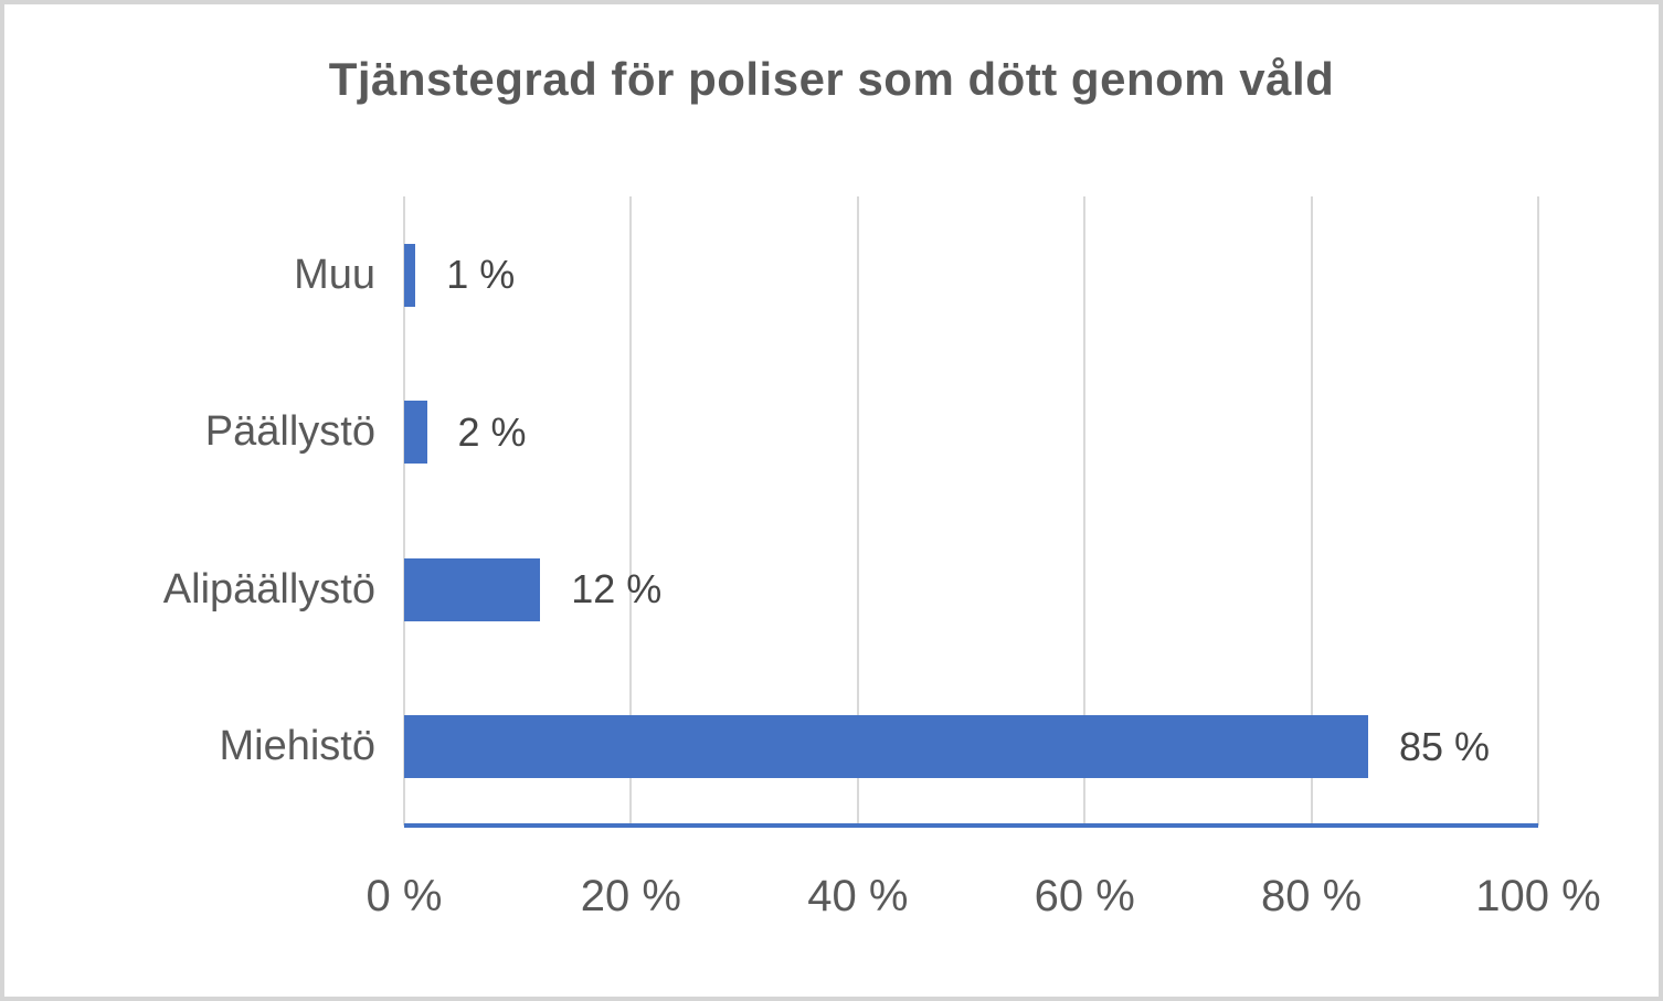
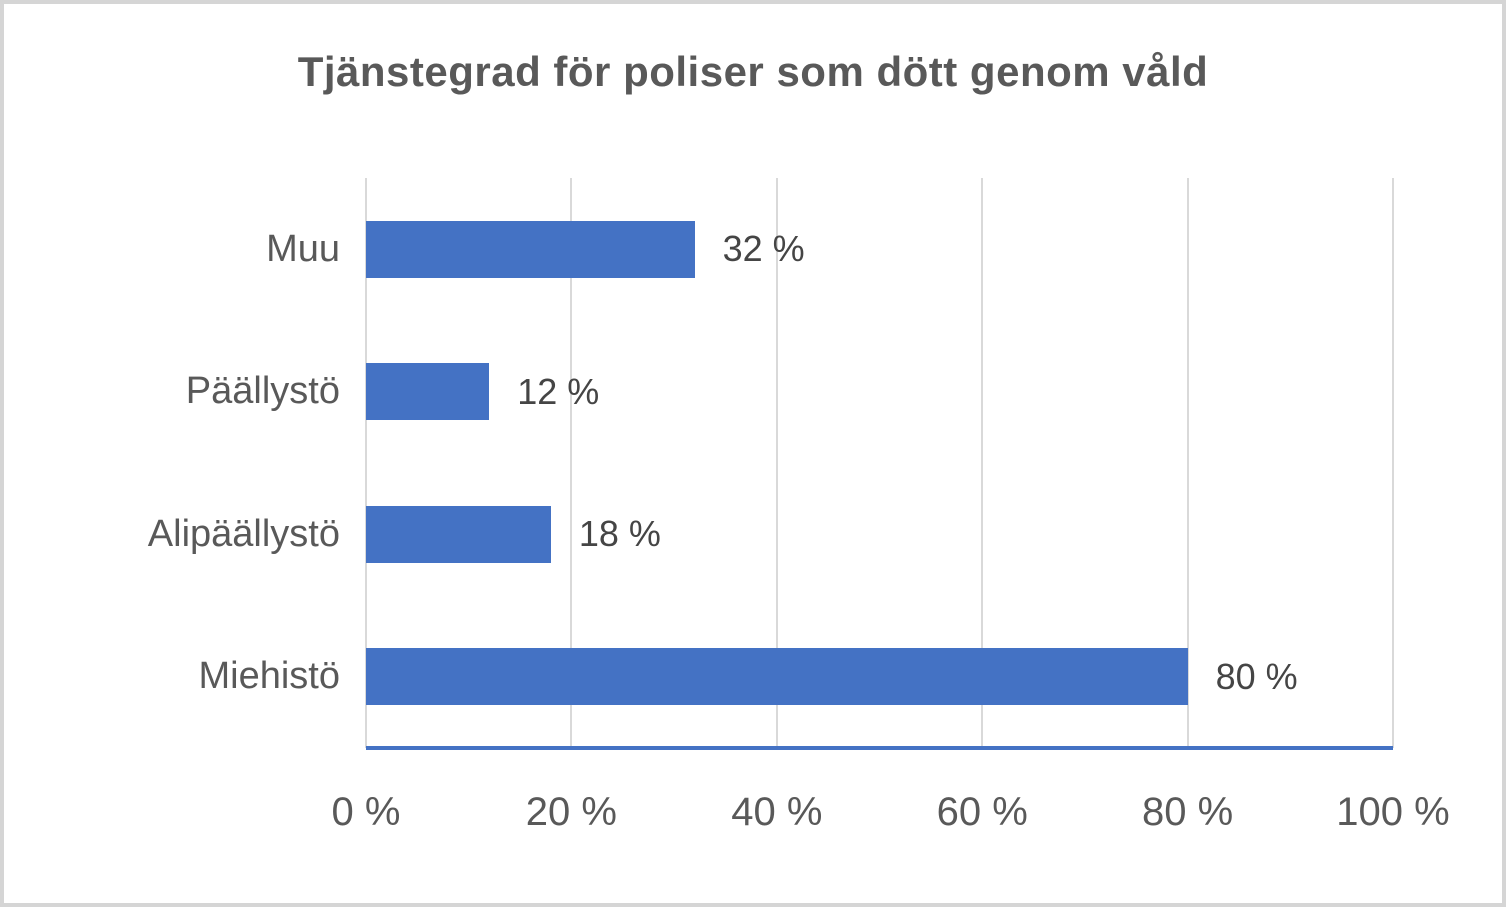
Muu: 1 -> 32
Päällystö: 2 -> 12
Alipäällystö: 12 -> 18
Miehistö: 85 -> 80
